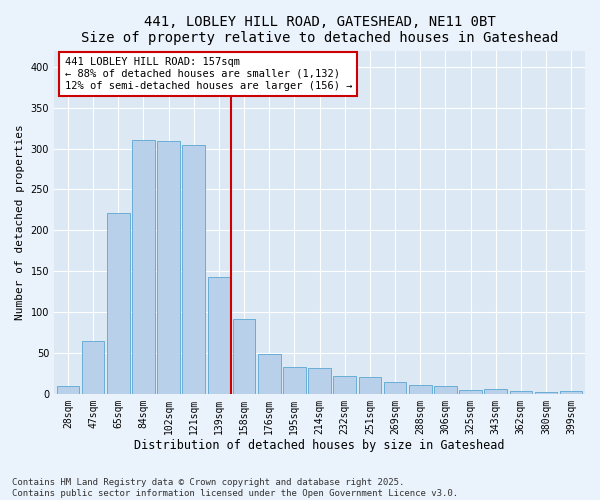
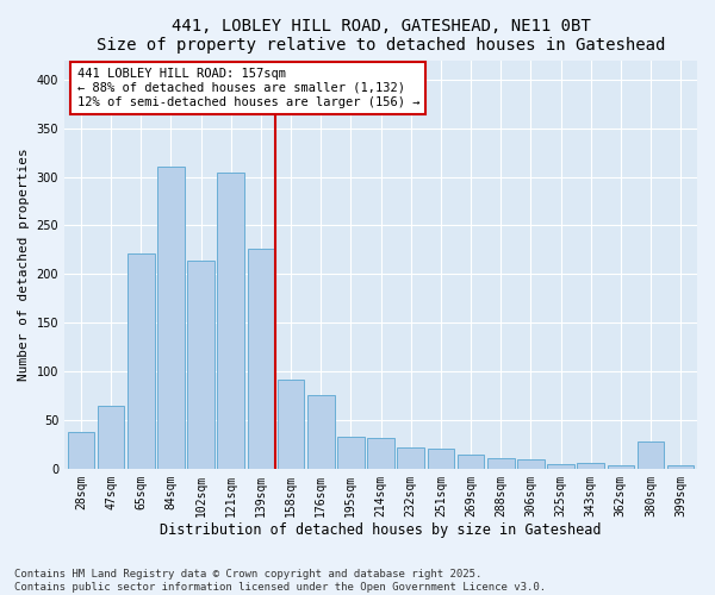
28sqm: 9 -> 38
102sqm: 309 -> 214
139sqm: 143 -> 226
176sqm: 49 -> 76
380sqm: 2 -> 28
